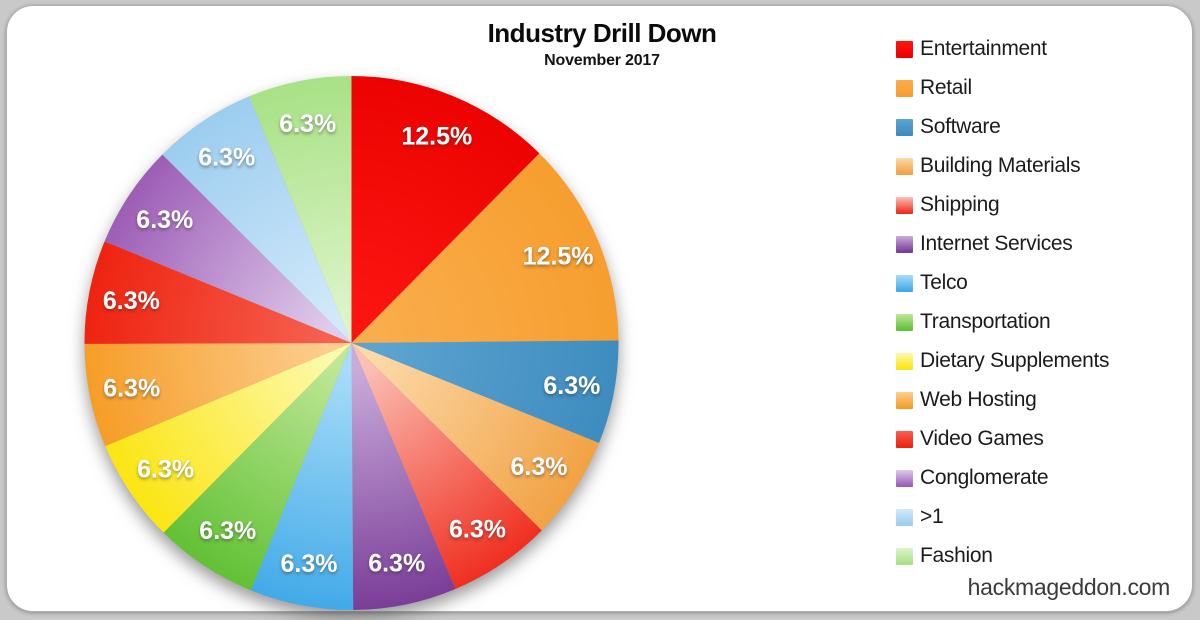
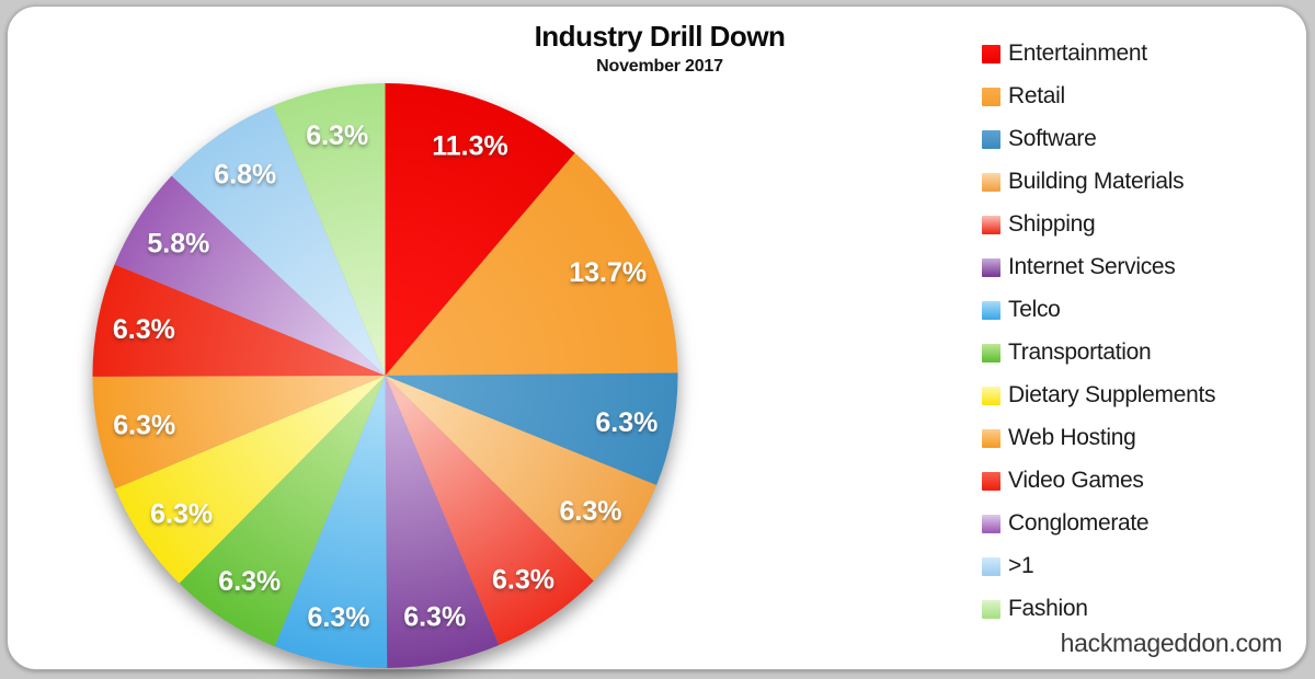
Entertainment: 12.5% -> 11.3%
Retail: 12.5% -> 13.7%
Conglomerate: 6.3% -> 5.8%
>1: 6.3% -> 6.8%
